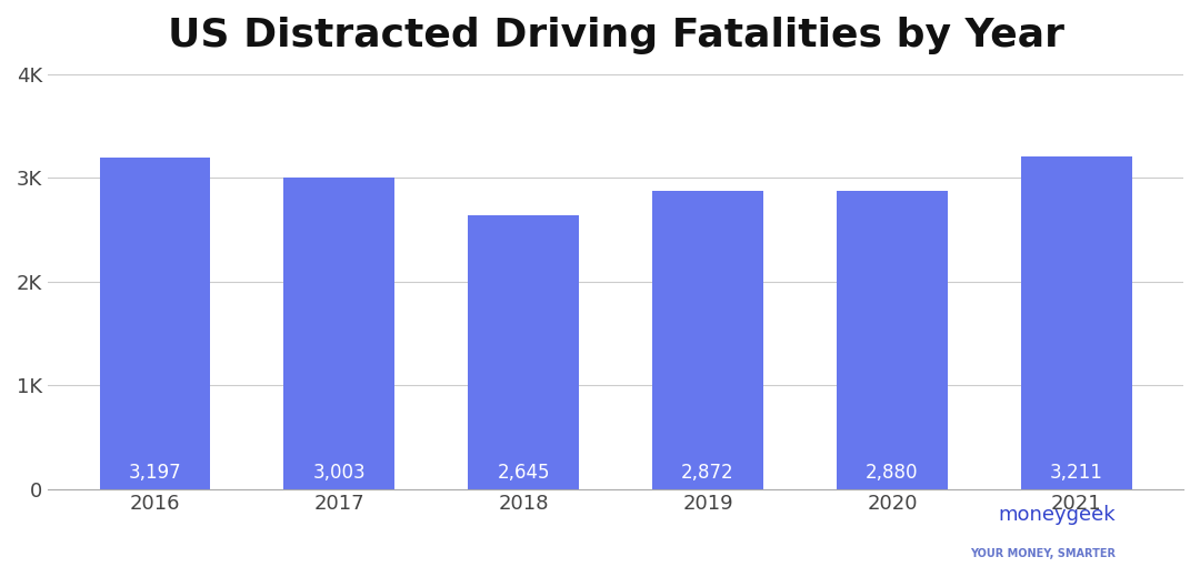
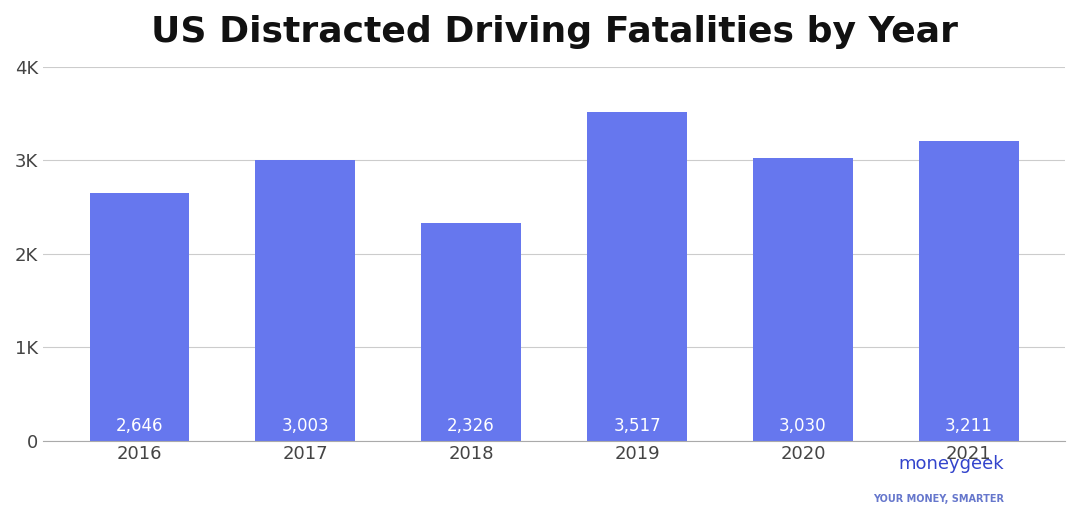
2016: 3,197 -> 2,646
2018: 2,645 -> 2,326
2019: 2,872 -> 3,517
2020: 2,880 -> 3,030
